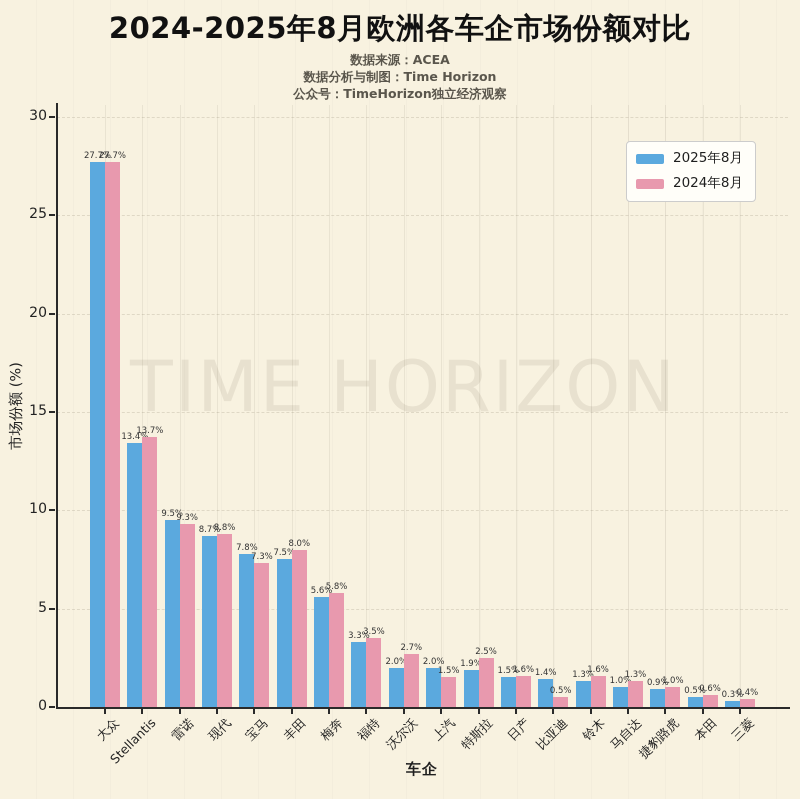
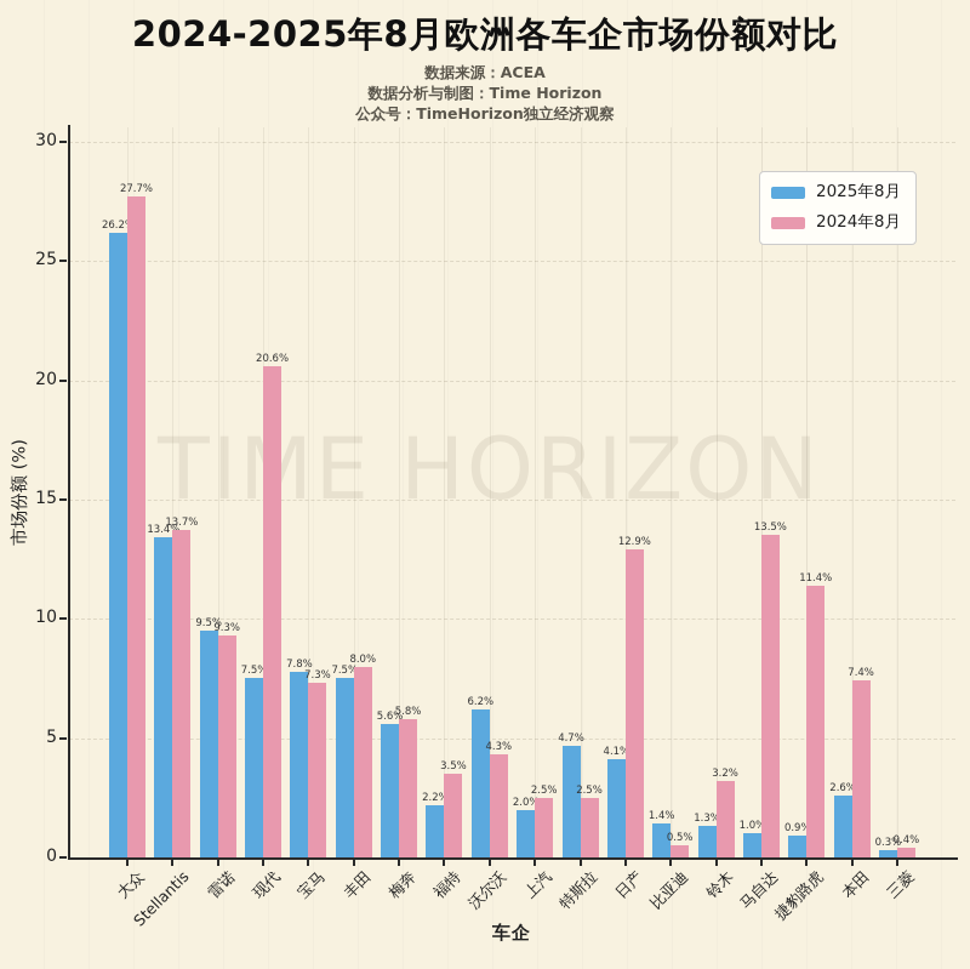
2025年8月/大众: 27.7% -> 26.2%
2025年8月/现代: 8.7% -> 7.5%
2024年8月/现代: 8.8% -> 20.6%
2025年8月/福特: 3.3% -> 2.2%
2025年8月/沃尔沃: 2.0% -> 6.2%
2024年8月/沃尔沃: 2.7% -> 4.3%
2024年8月/上汽: 1.5% -> 2.5%
2025年8月/特斯拉: 1.9% -> 4.7%
2025年8月/日产: 1.5% -> 4.1%
2024年8月/日产: 1.6% -> 12.9%
2024年8月/铃木: 1.6% -> 3.2%
2024年8月/马自达: 1.3% -> 13.5%
2024年8月/捷豹路虎: 1.0% -> 11.4%
2025年8月/本田: 0.5% -> 2.6%
2024年8月/本田: 0.6% -> 7.4%
